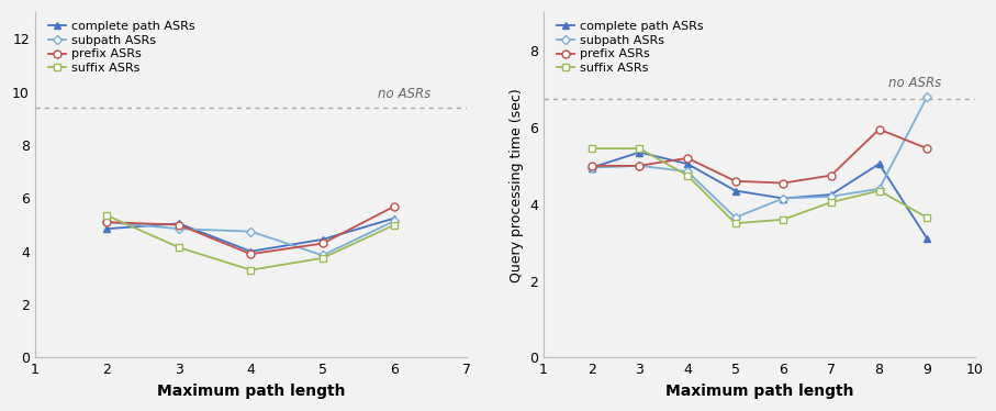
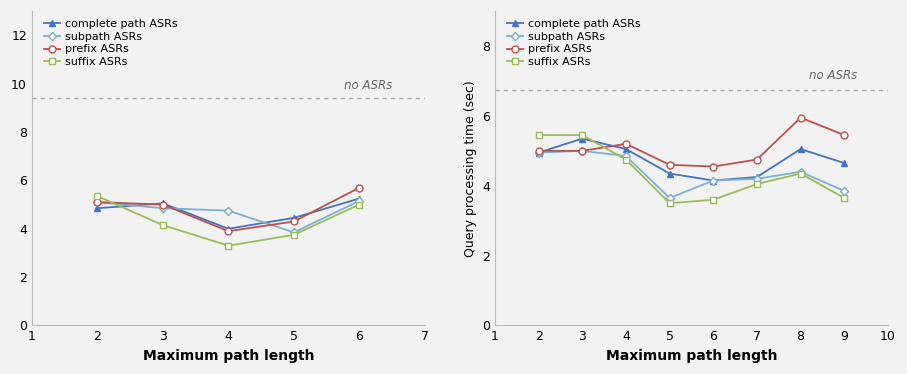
complete path ASRs/9: 3.10 -> 4.65
subpath ASRs/9: 6.80 -> 3.85
